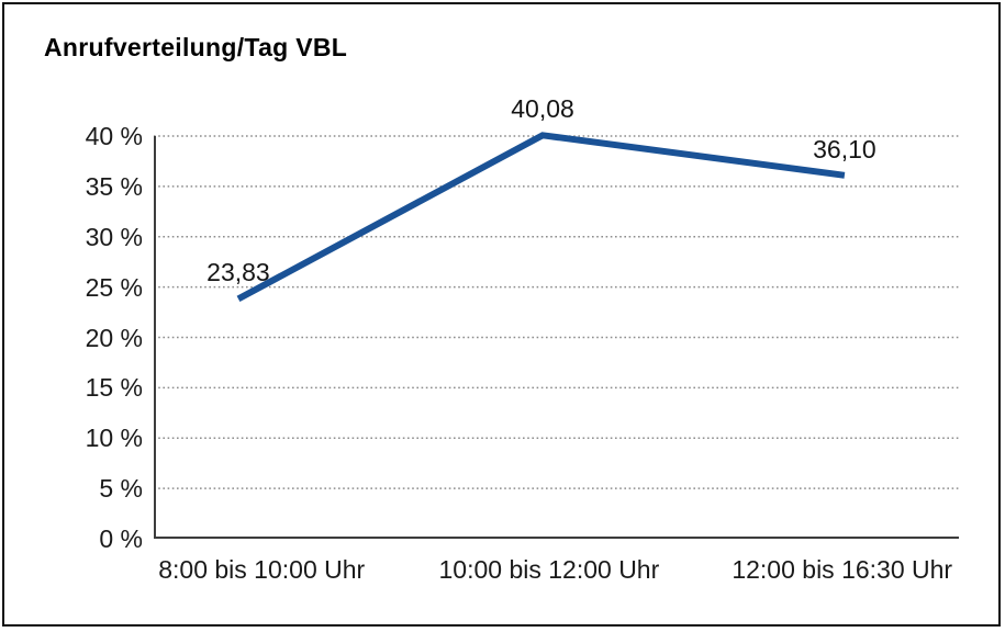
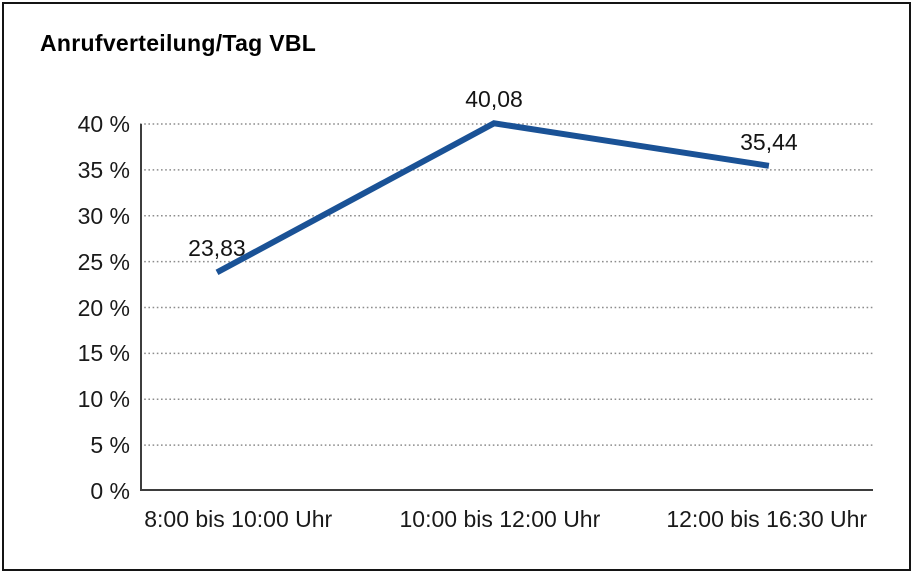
12:00 bis 16:30 Uhr: 36,10 -> 35,44
